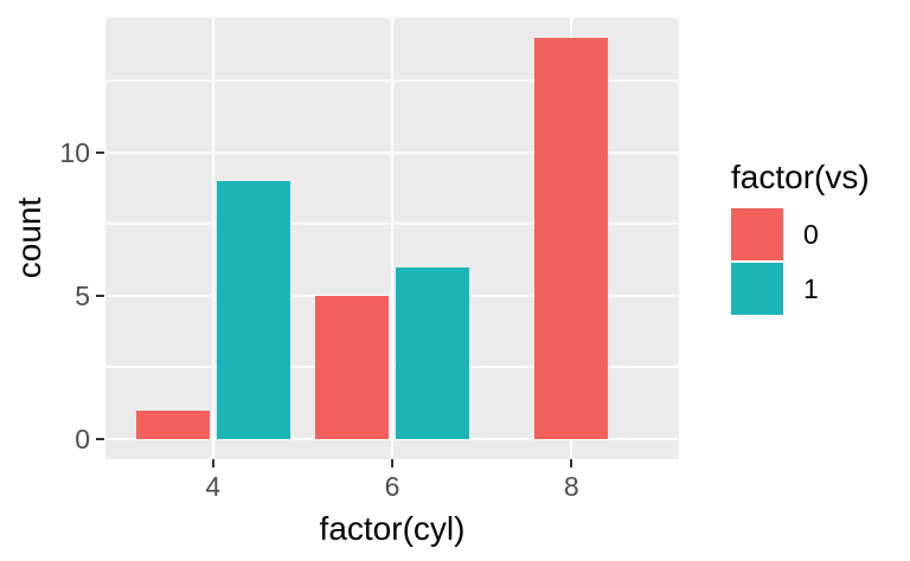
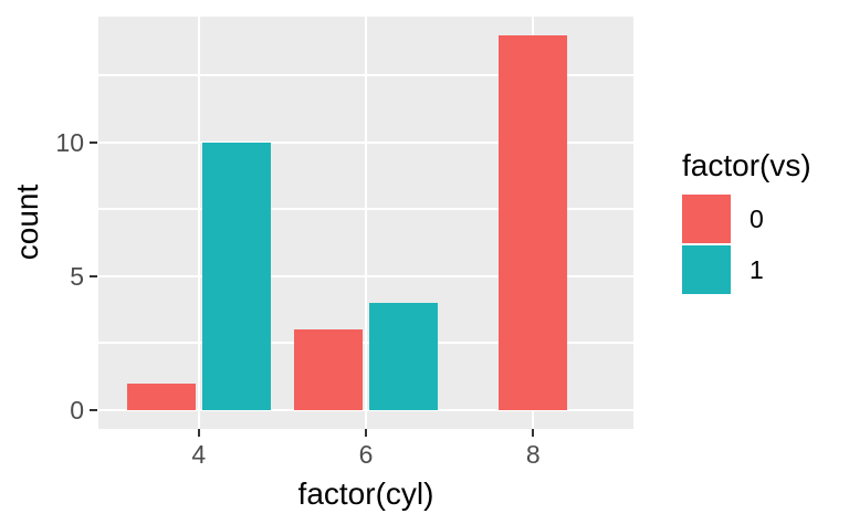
1/4: 9 -> 10
0/6: 5 -> 3
1/6: 6 -> 4
